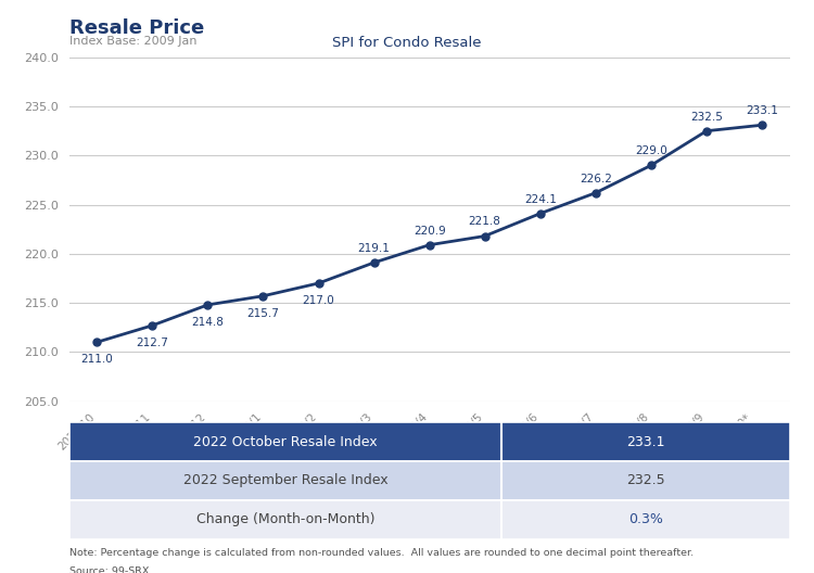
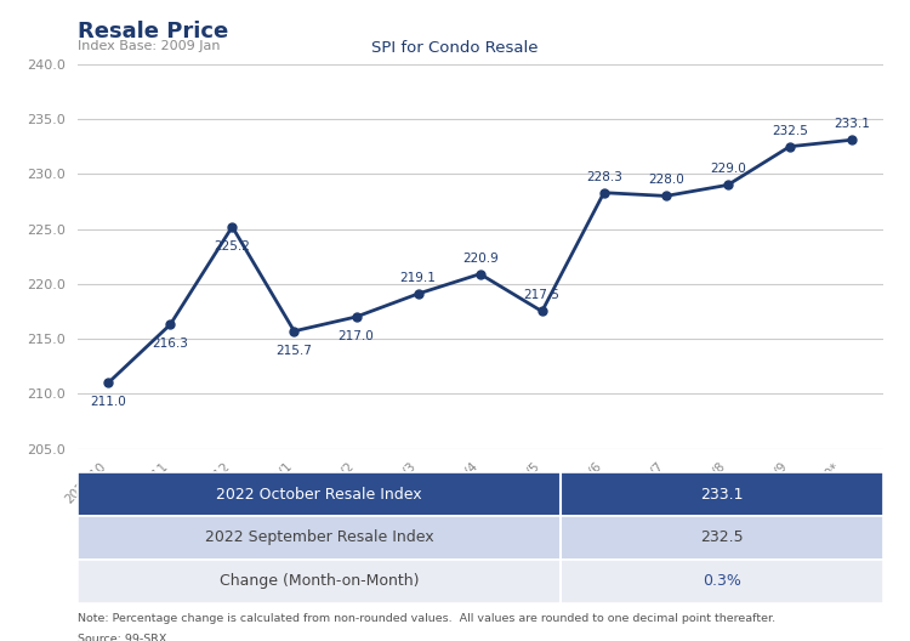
2021/11: 212.7 -> 216.3
2021/12: 214.8 -> 225.2
2022/5: 221.8 -> 217.5
2022/6: 224.1 -> 228.3
2022/7: 226.2 -> 228.0
